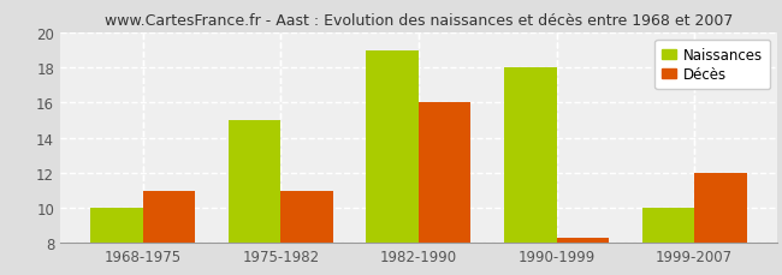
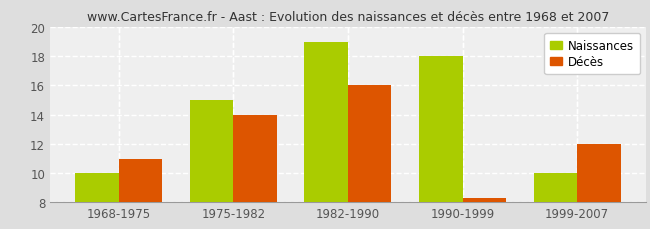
Décès/1975-1982: 11.0 -> 14.0
